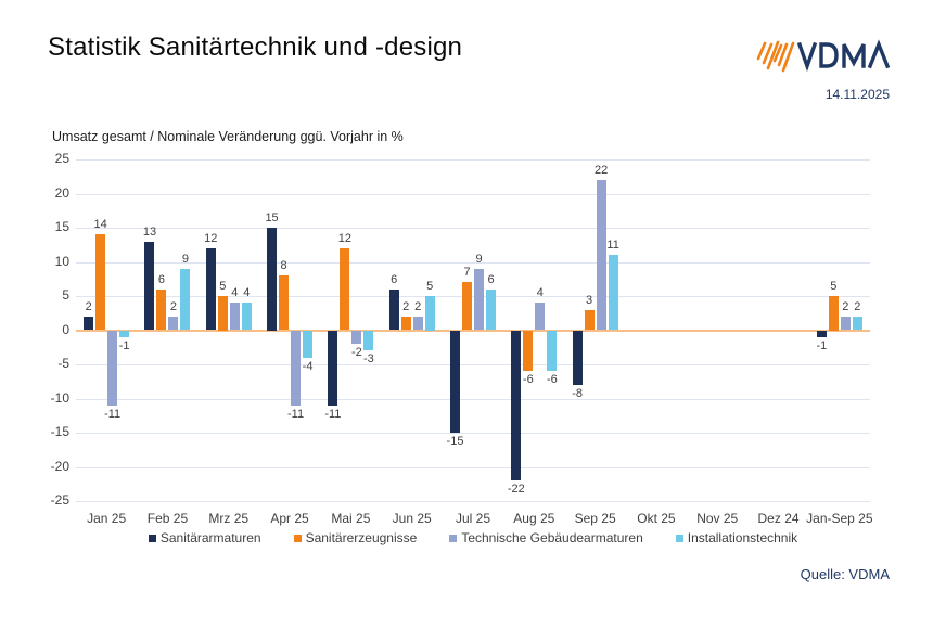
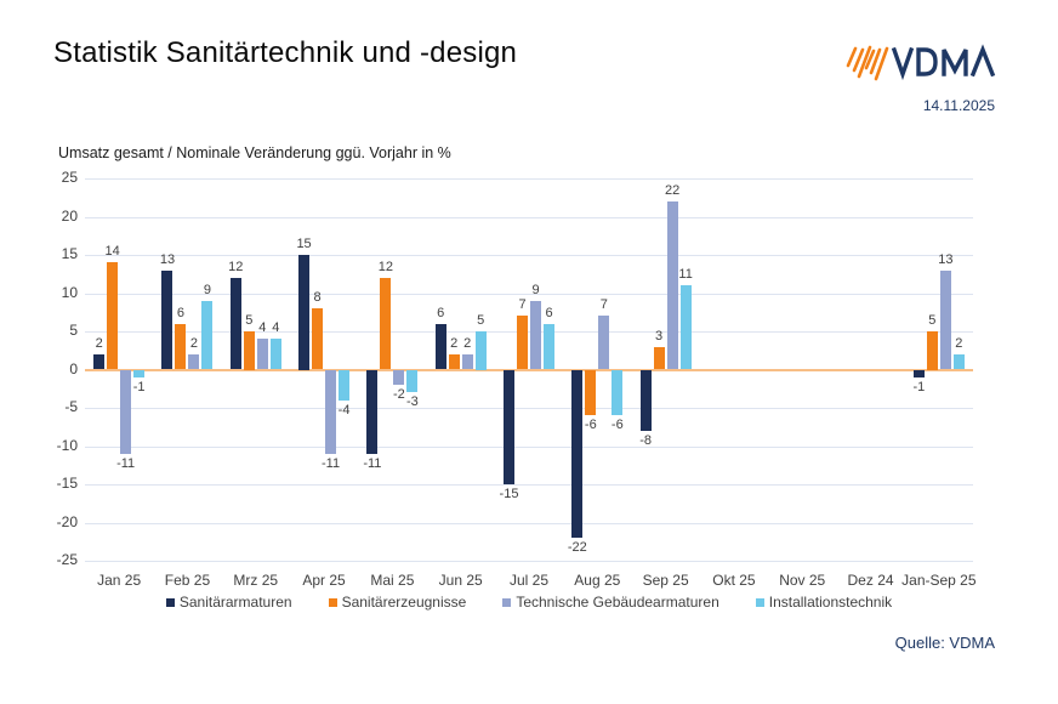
Technische Gebäudearmaturen/Aug 25: 4 -> 7
Technische Gebäudearmaturen/Jan-Sep 25: 2 -> 13
